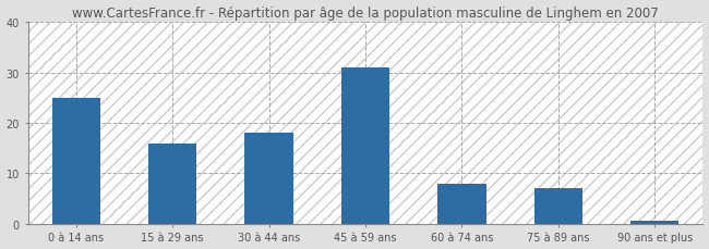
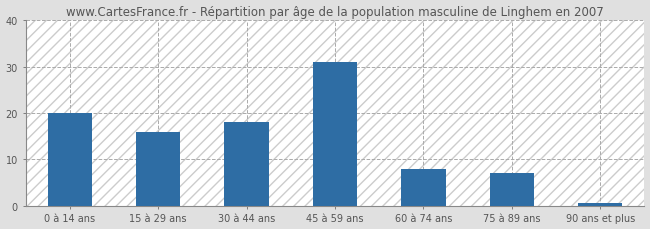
0 à 14 ans: 25.0 -> 20.0
